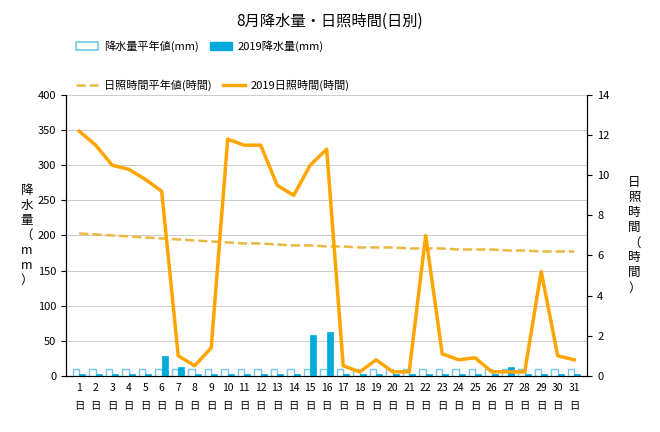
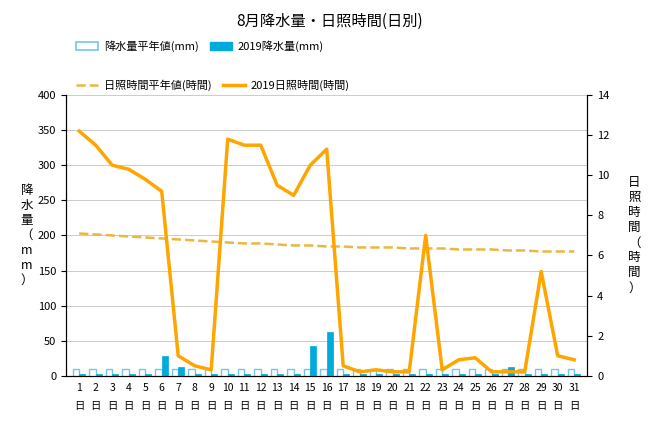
2019日照時間(時間)/9: 1.4 -> 0.3
2019降水量(mm)/15: 58 -> 42
2019日照時間(時間)/19: 0.8 -> 0.3
2019日照時間(時間)/23: 1.1 -> 0.3
